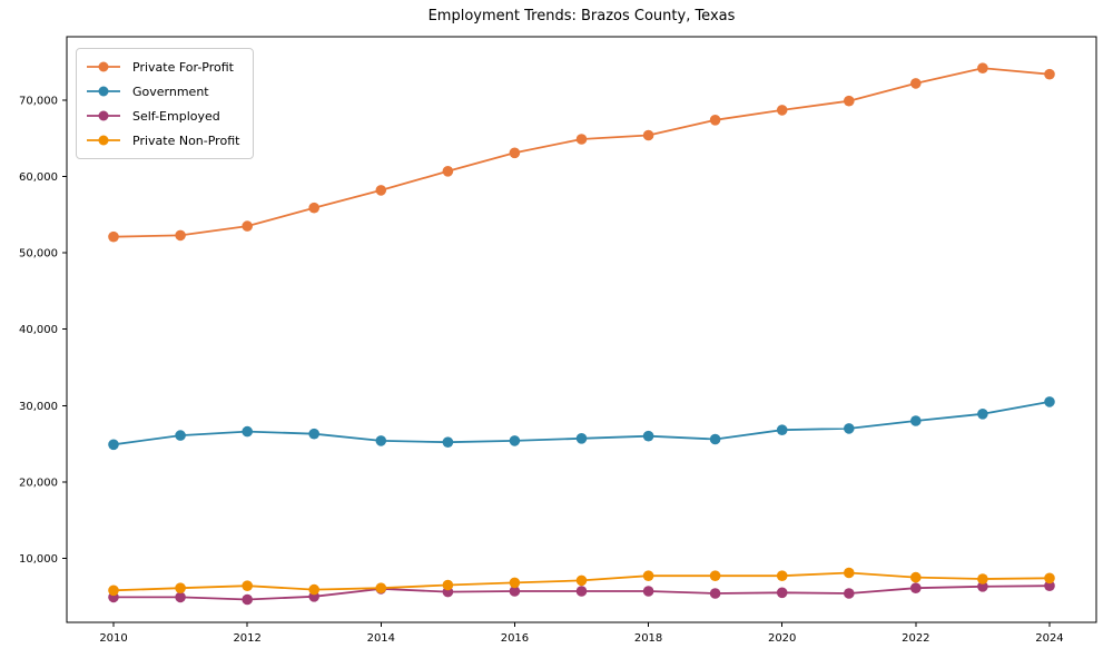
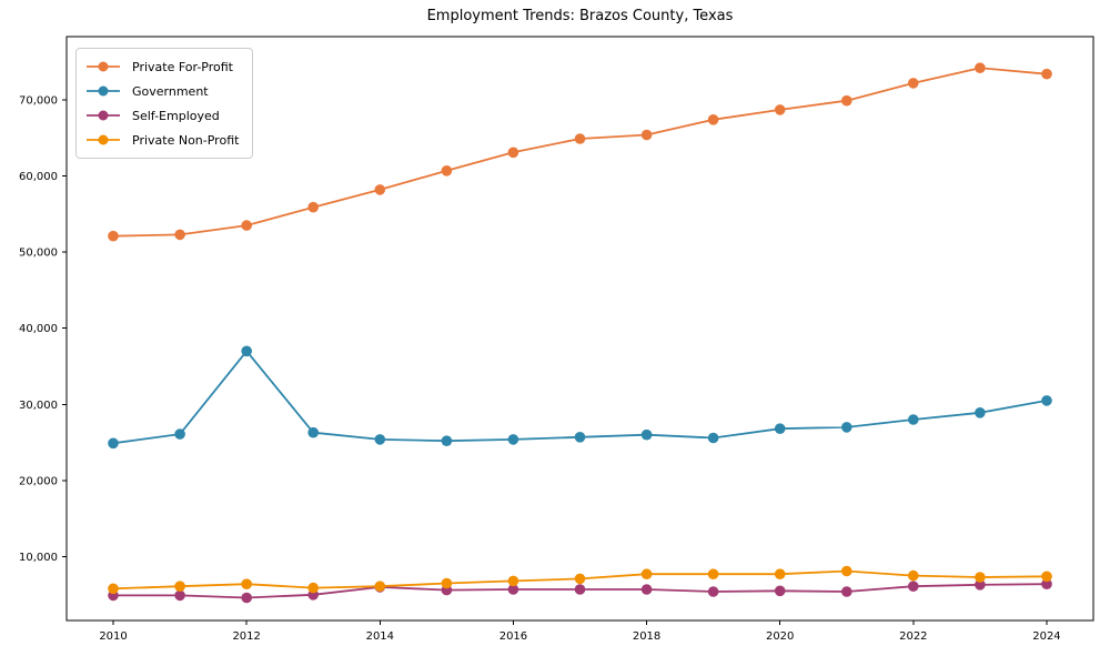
Government/2012: 27000 -> 37000
